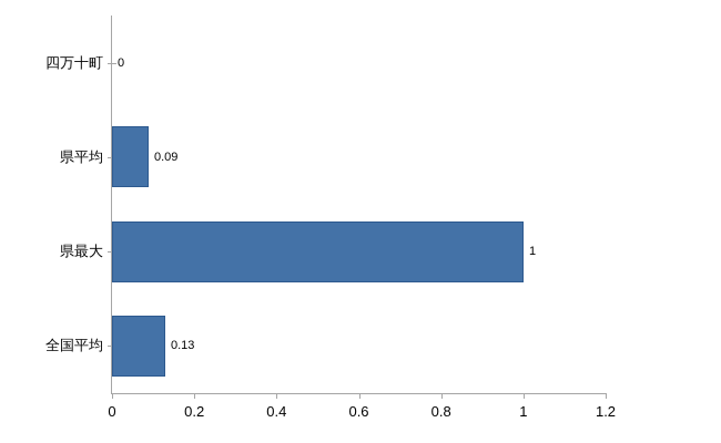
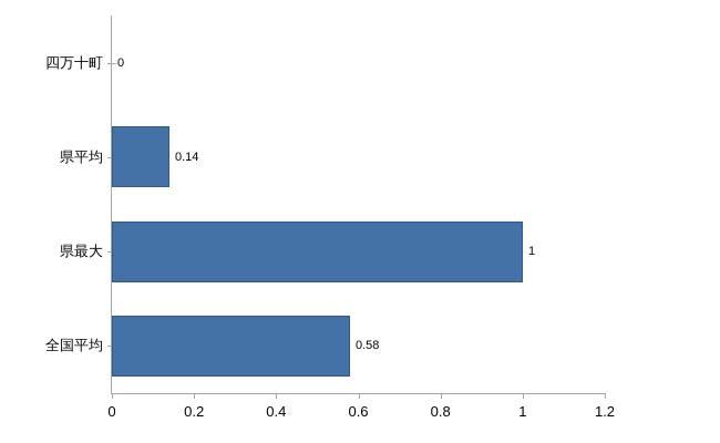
県平均: 0.09 -> 0.14
全国平均: 0.13 -> 0.58
